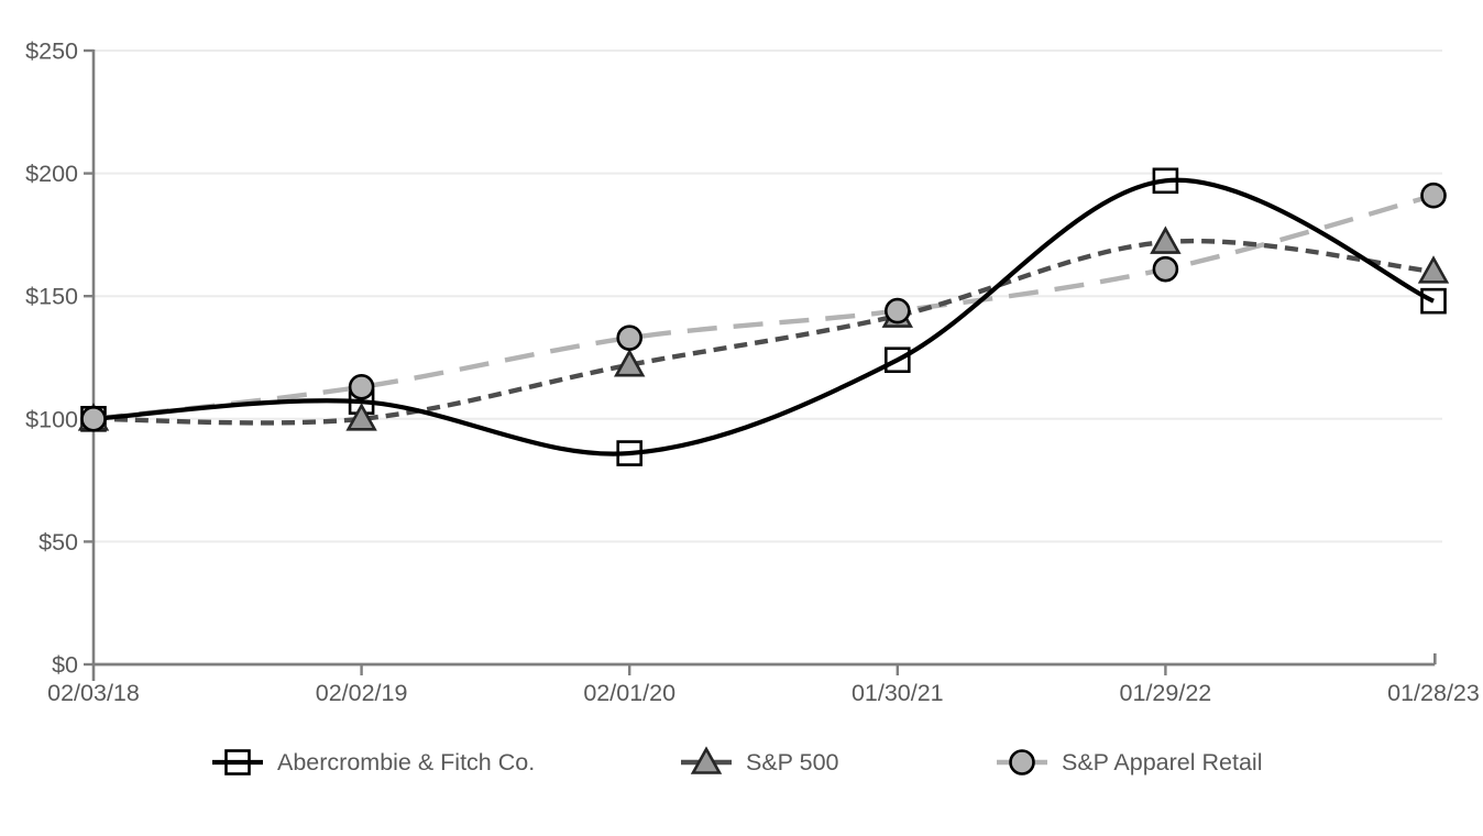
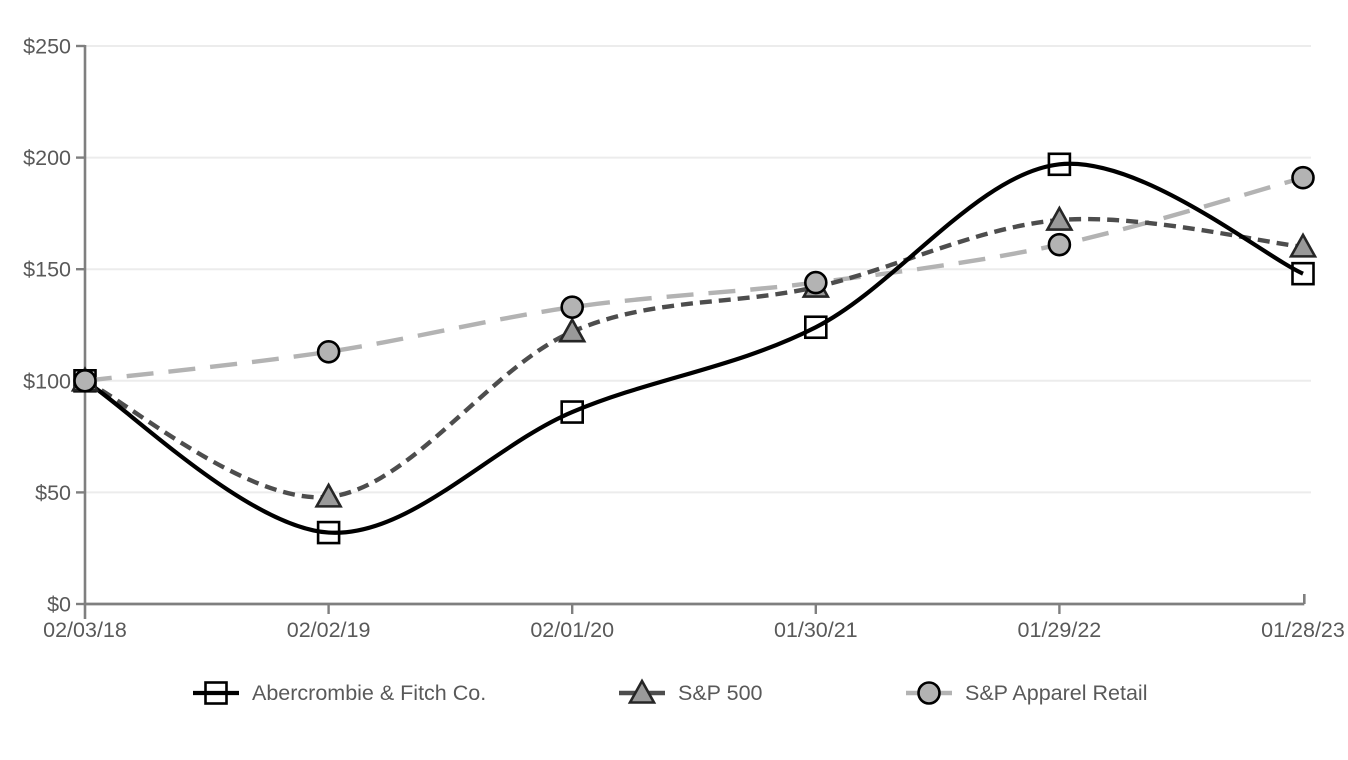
Abercrombie & Fitch Co./02/02/19: $107 -> $32
S&P 500/02/02/19: $100 -> $48
